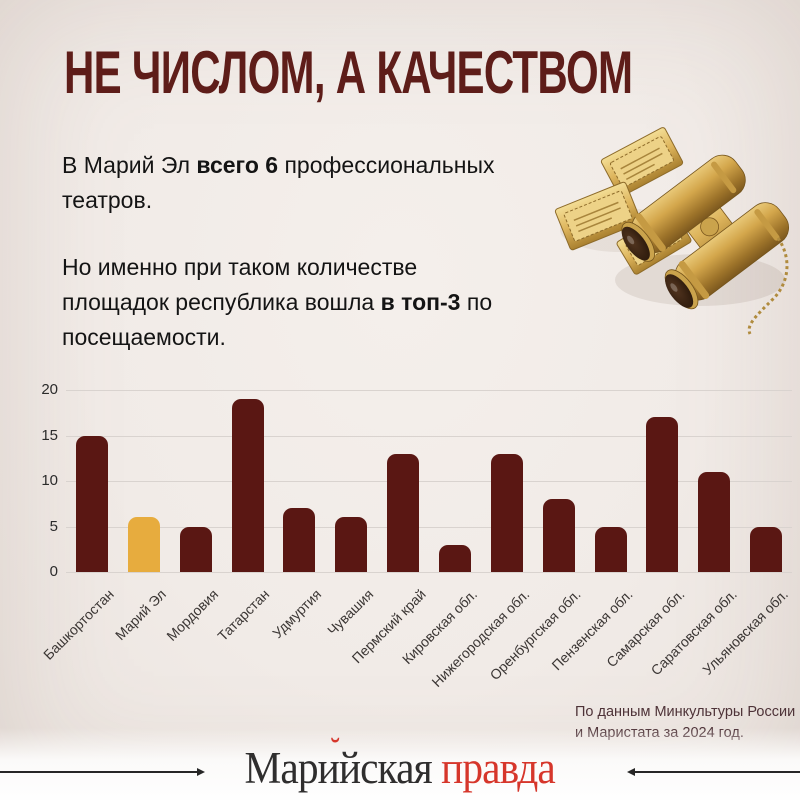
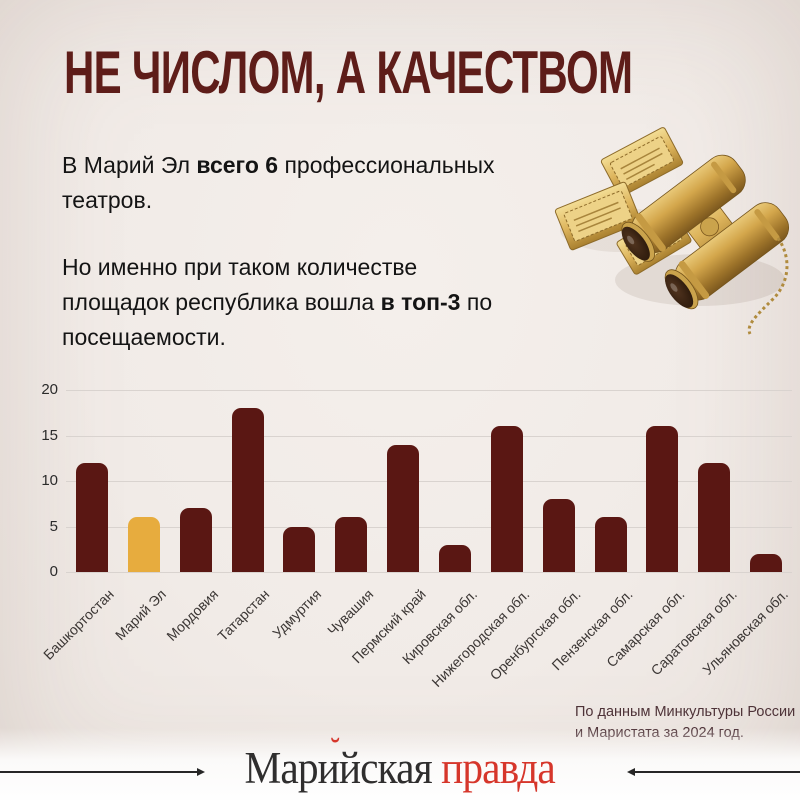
Башкортостан: 15 -> 12
Мордовия: 5 -> 7
Татарстан: 19 -> 18
Удмуртия: 7 -> 5
Пермский край: 13 -> 14
Нижегородская обл.: 13 -> 16
Пензенская обл.: 5 -> 6
Самарская обл.: 17 -> 16
Саратовская обл.: 11 -> 12
Ульяновская обл.: 5 -> 2
